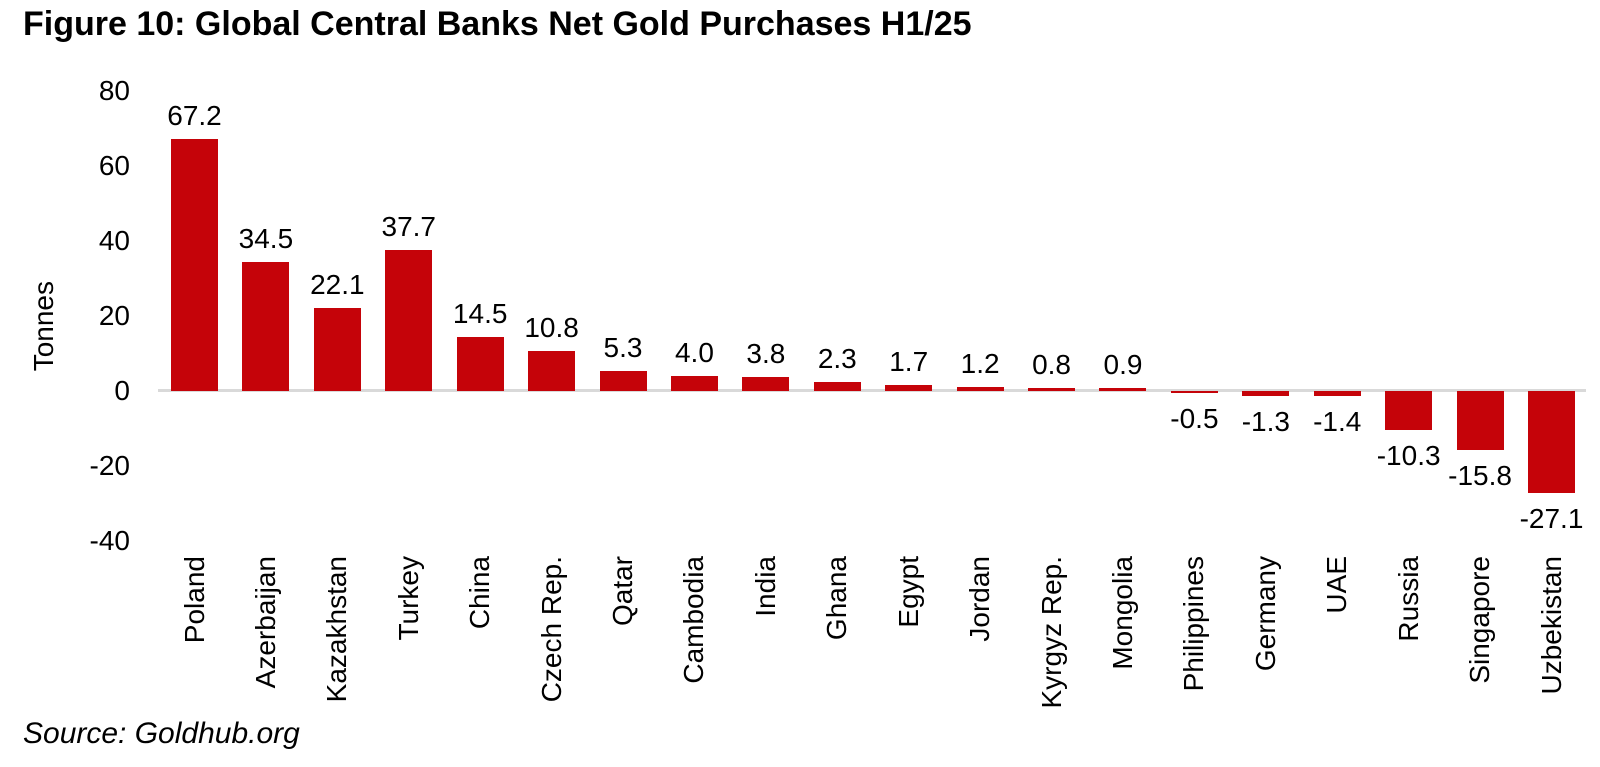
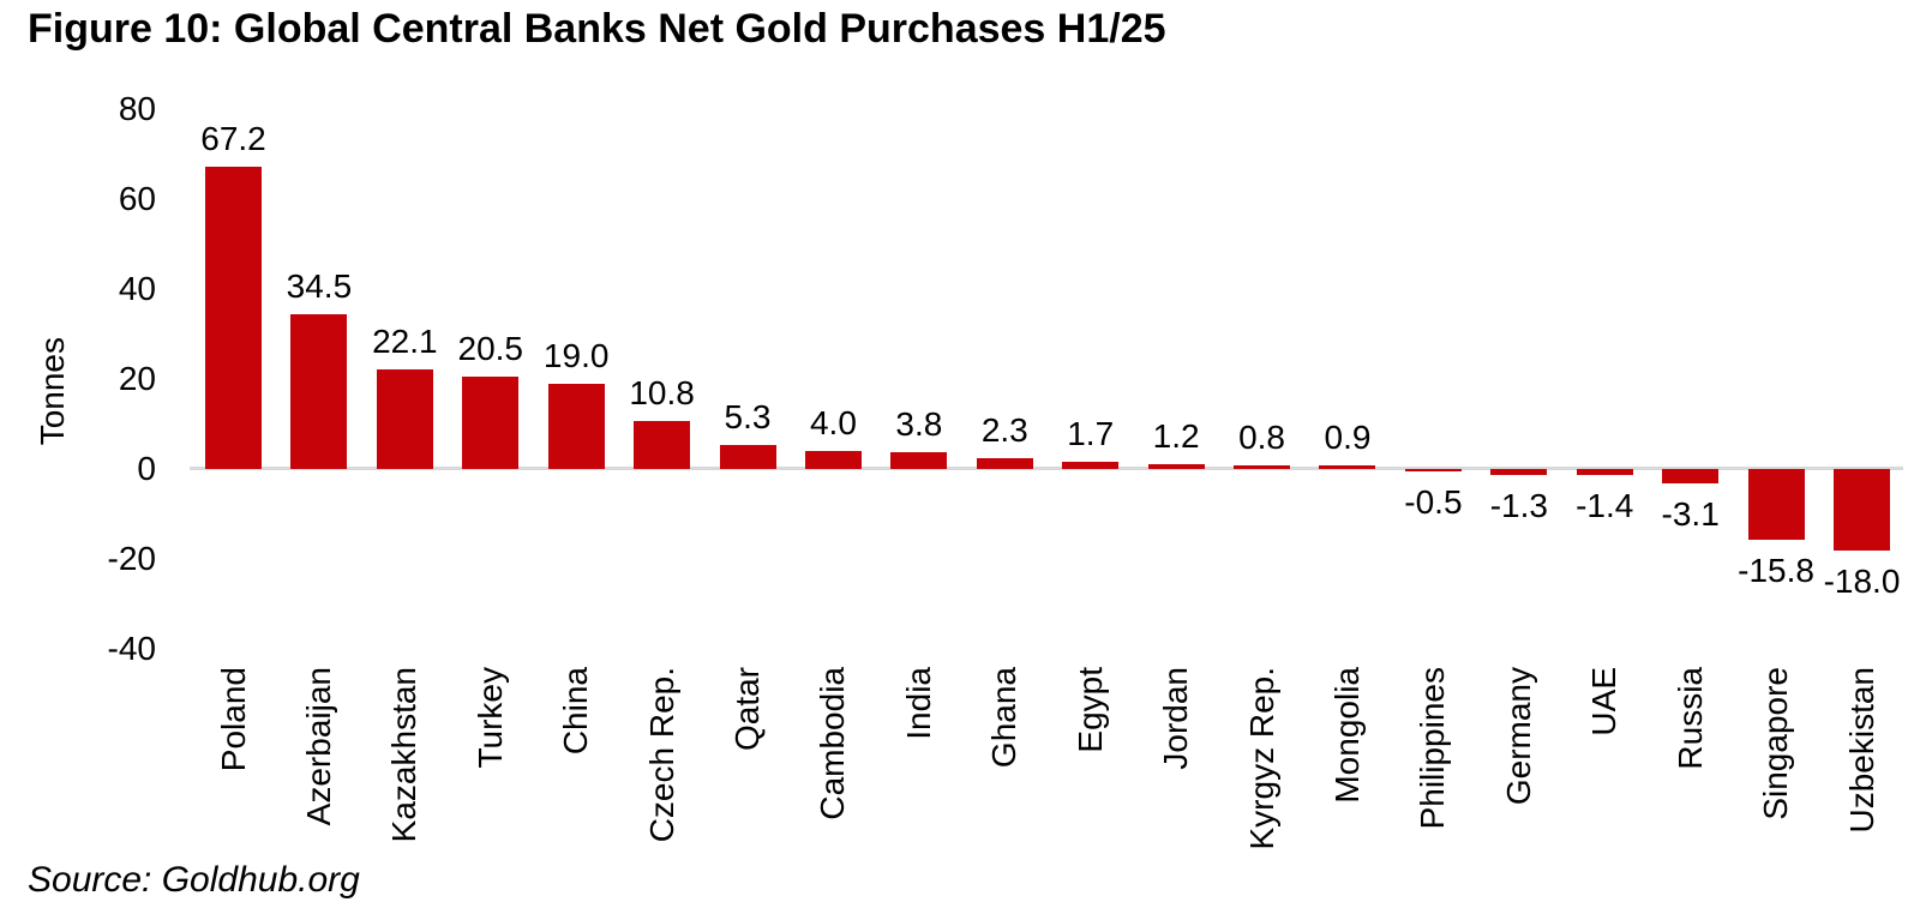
Turkey: 37.7 -> 20.5
China: 14.5 -> 19.0
Russia: -10.3 -> -3.1
Uzbekistan: -27.1 -> -18.0
